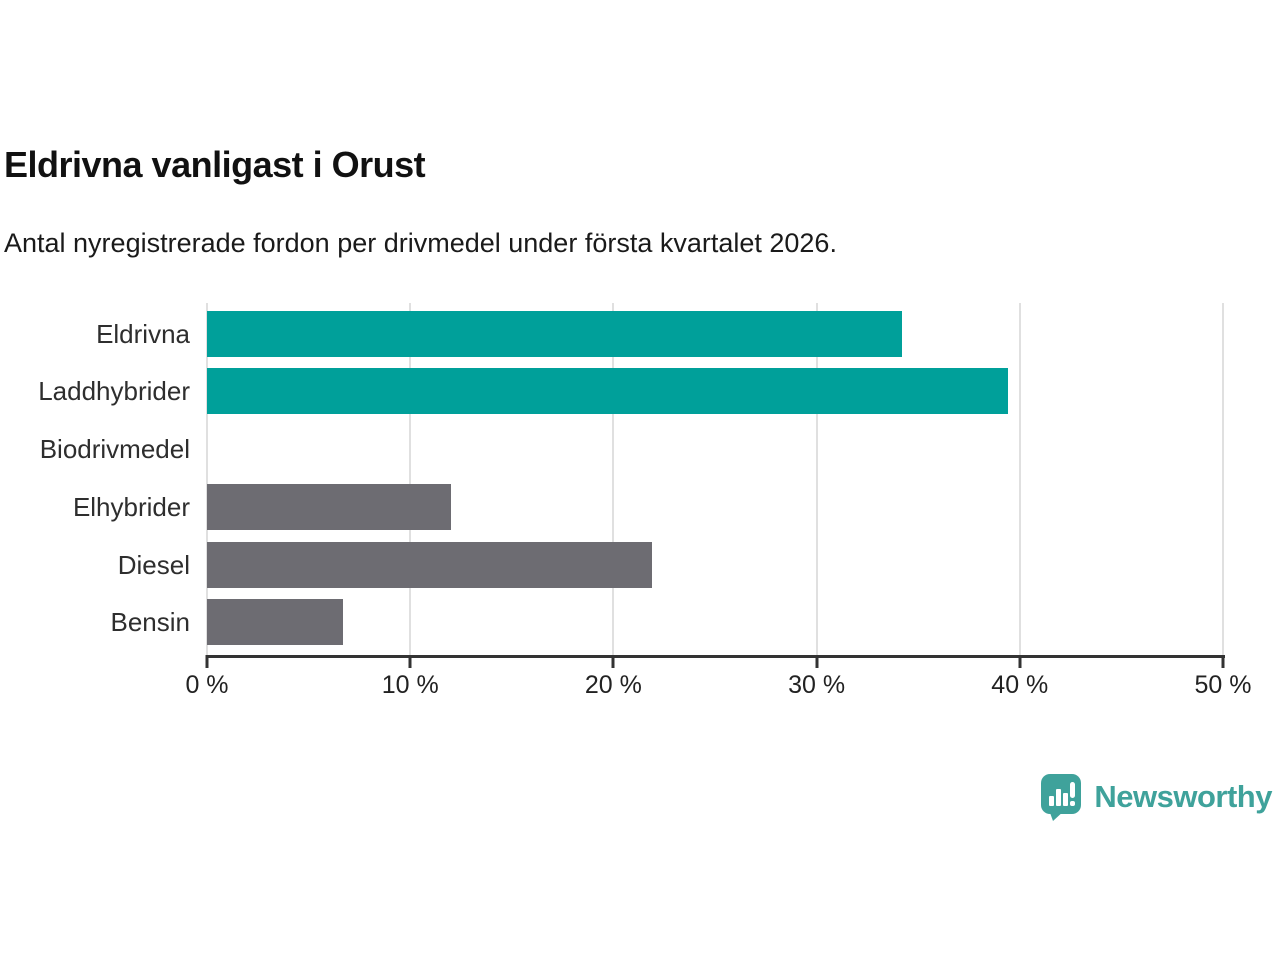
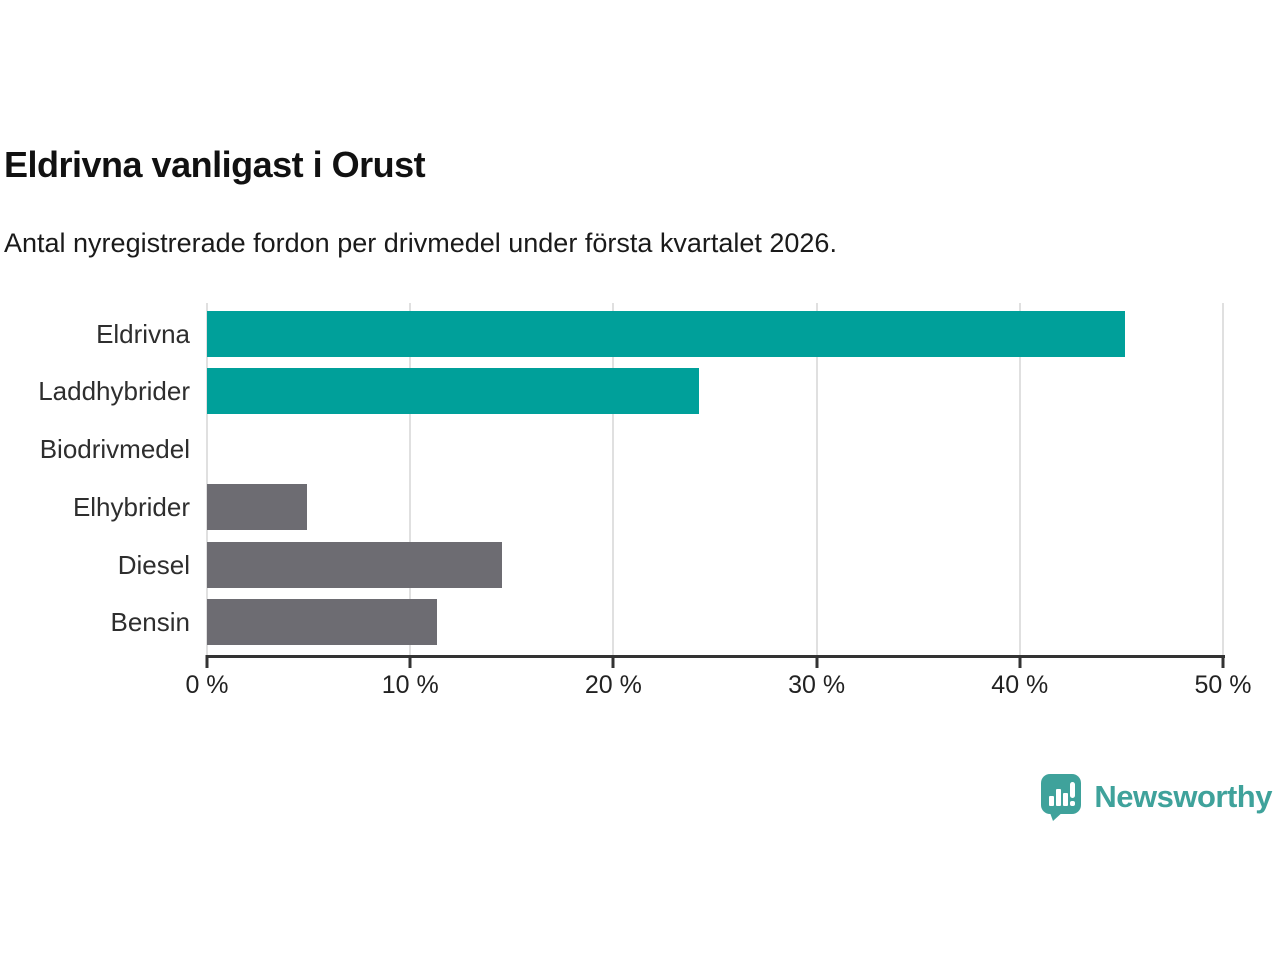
Eldrivna: 34.2% -> 45.2%
Laddhybrider: 39.4% -> 24.2%
Elhybrider: 12.0% -> 4.9%
Diesel: 21.9% -> 14.5%
Bensin: 6.7% -> 11.3%
